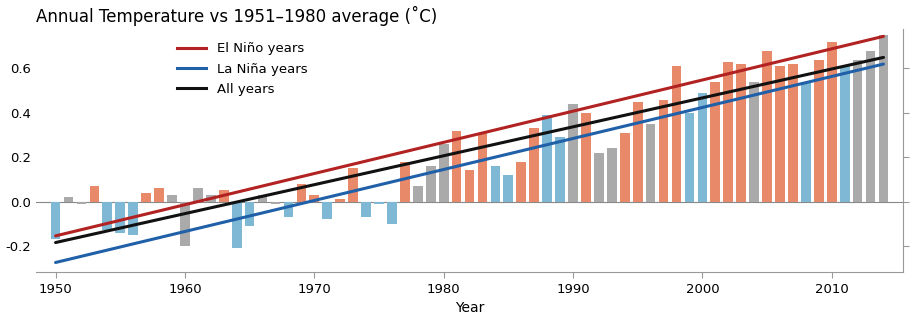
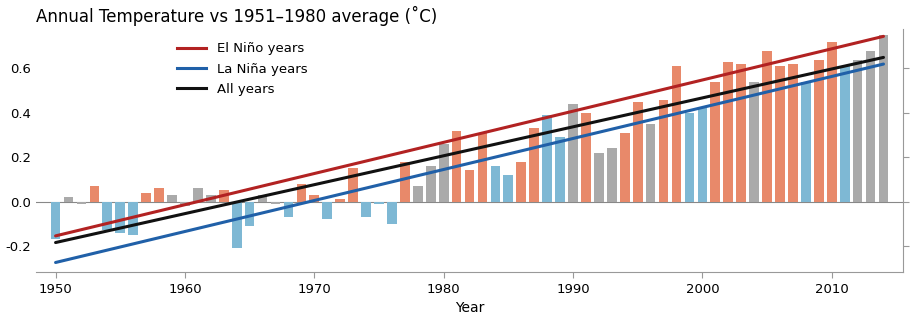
1960: -0.20 -> -0.02
2000: 0.49 -> 0.42
